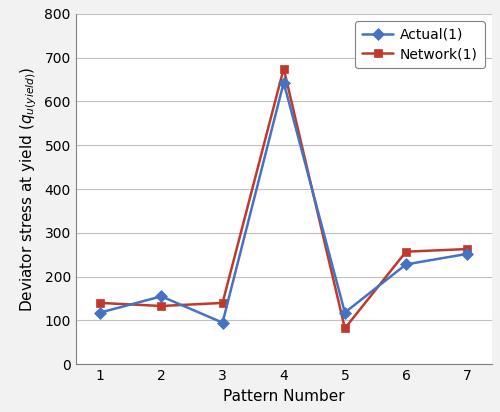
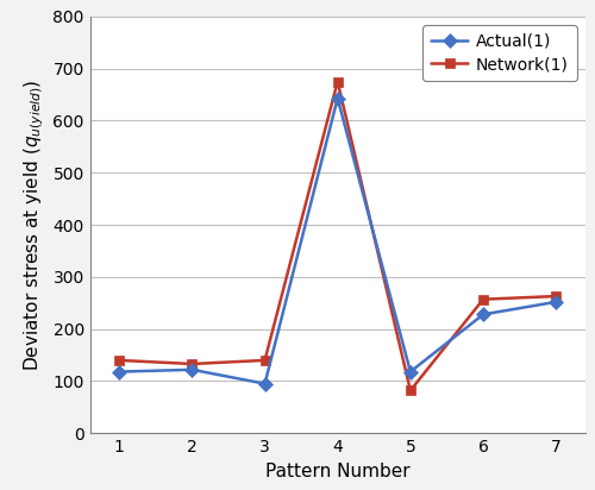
Actual(1)/2: 155 -> 122
